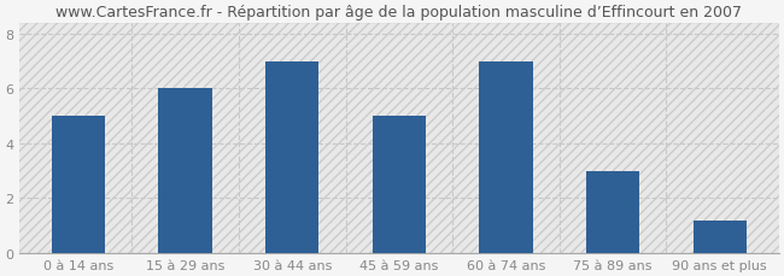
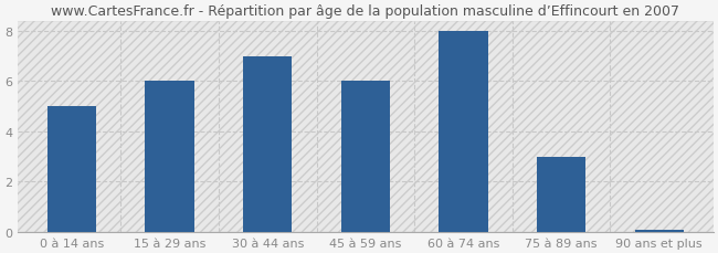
45 à 59 ans: 5.00 -> 6.00
60 à 74 ans: 7.00 -> 8.00
90 ans et plus: 1.20 -> 0.07
